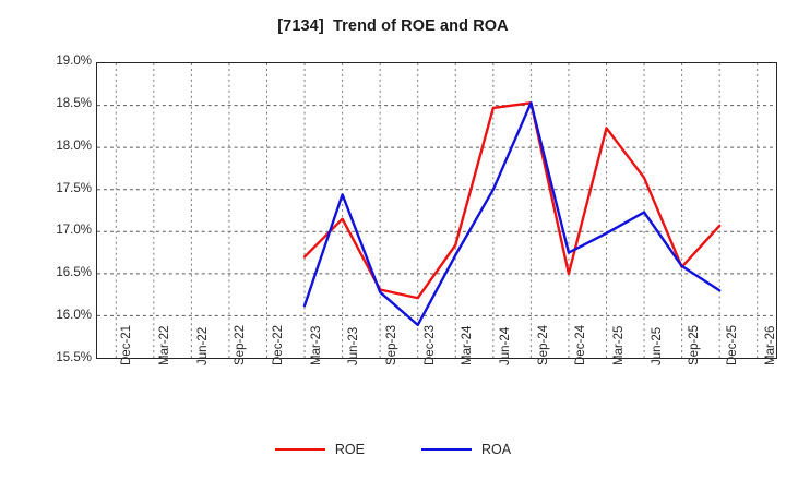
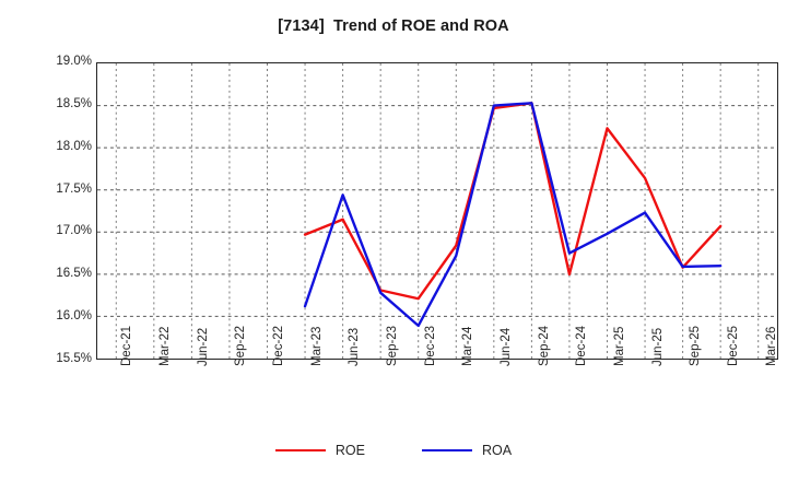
ROE/Mar-23: 16.7% -> 17.0%
ROA/Jun-24: 17.5% -> 18.5%
ROA/Dec-25: 16.3% -> 16.6%
